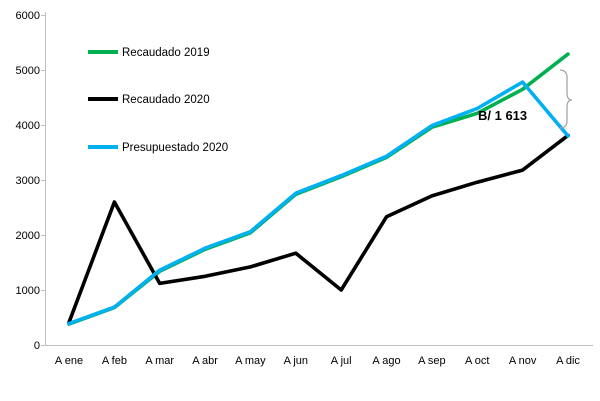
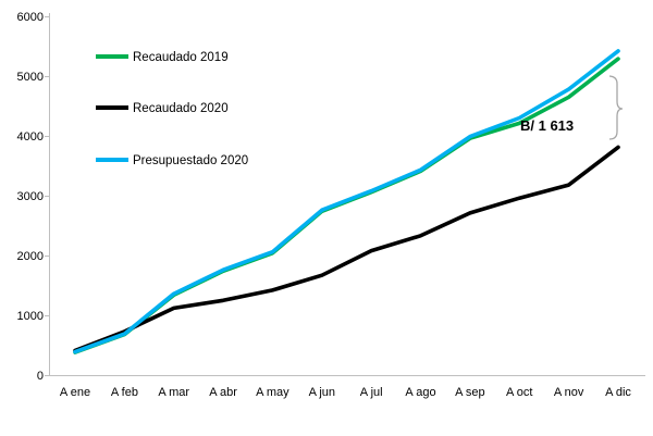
Recaudado 2020/A feb: 2600 -> 700
Recaudado 2020/A jul: 1000 -> 2100
Presupuestado 2020/A dic: 3800 -> 5400
